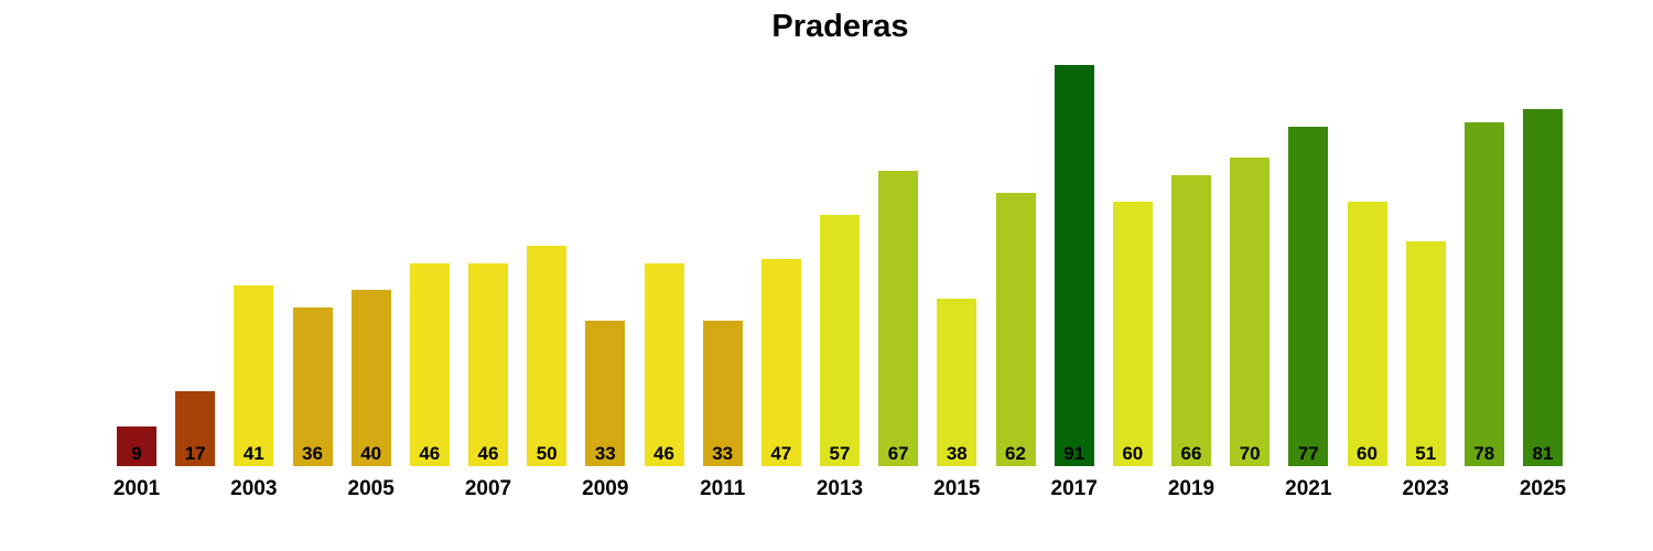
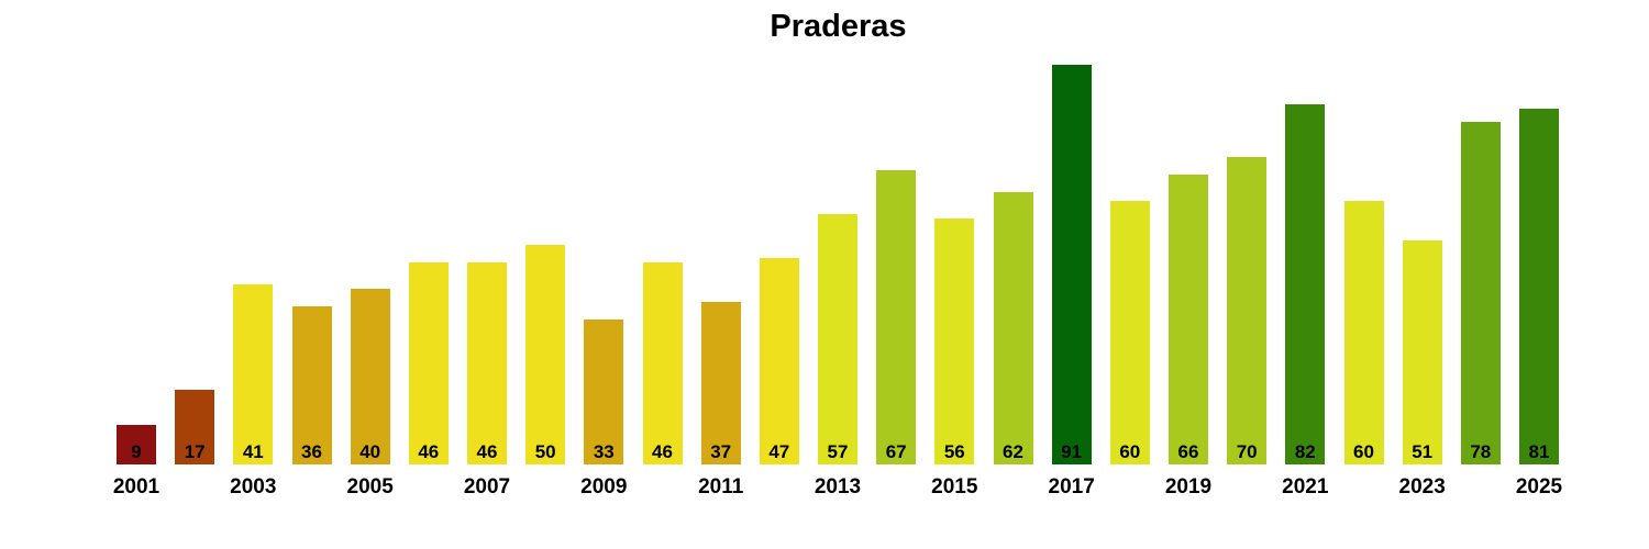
2011: 33 -> 37
2015: 38 -> 56
2021: 77 -> 82
